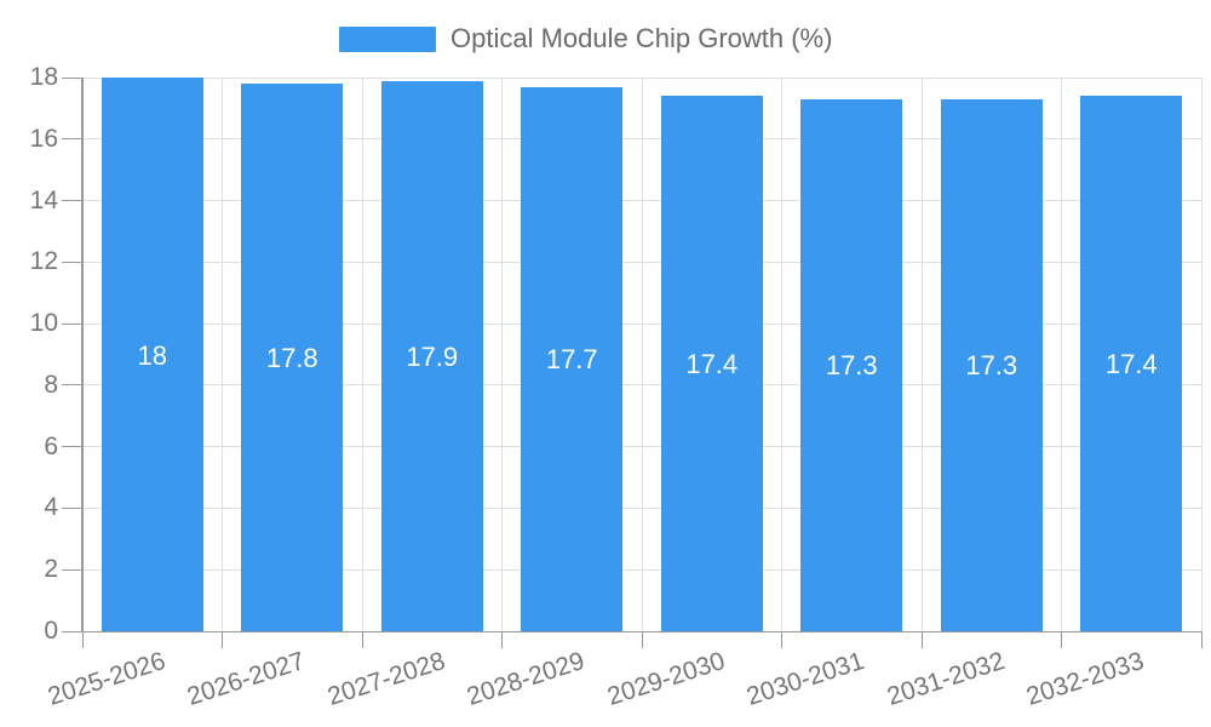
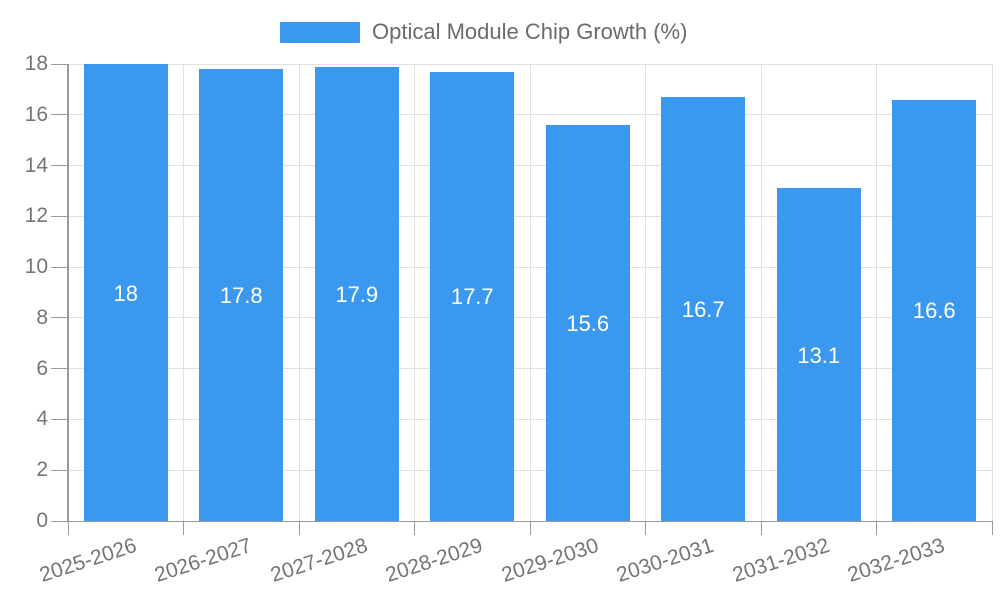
2029-2030: 17.4 -> 15.6
2030-2031: 17.3 -> 16.7
2031-2032: 17.3 -> 13.1
2032-2033: 17.4 -> 16.6
